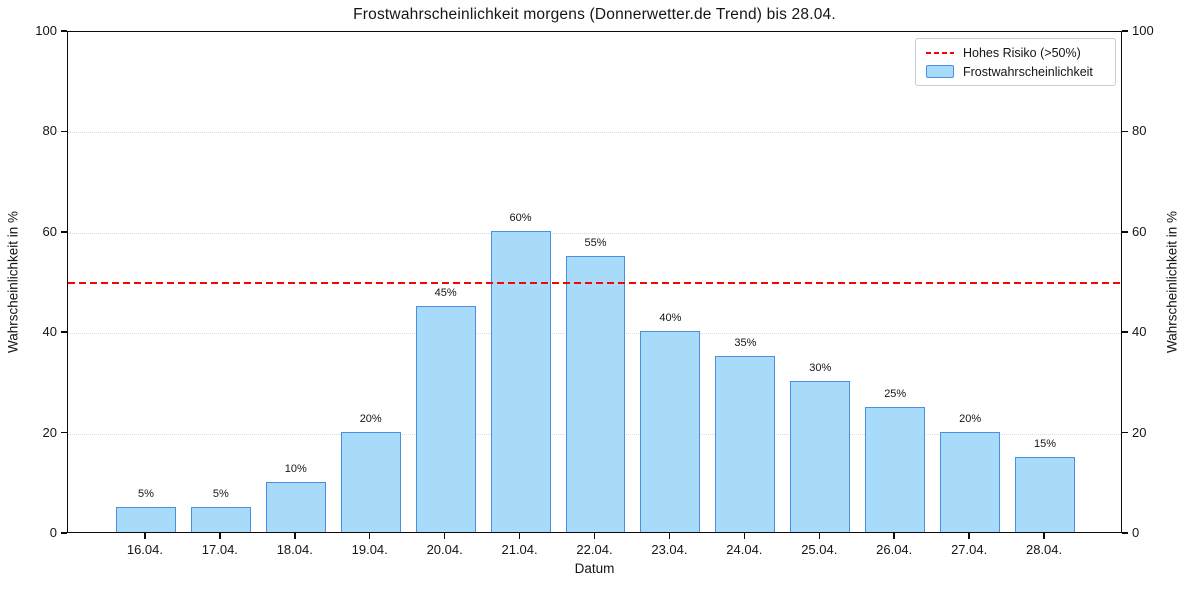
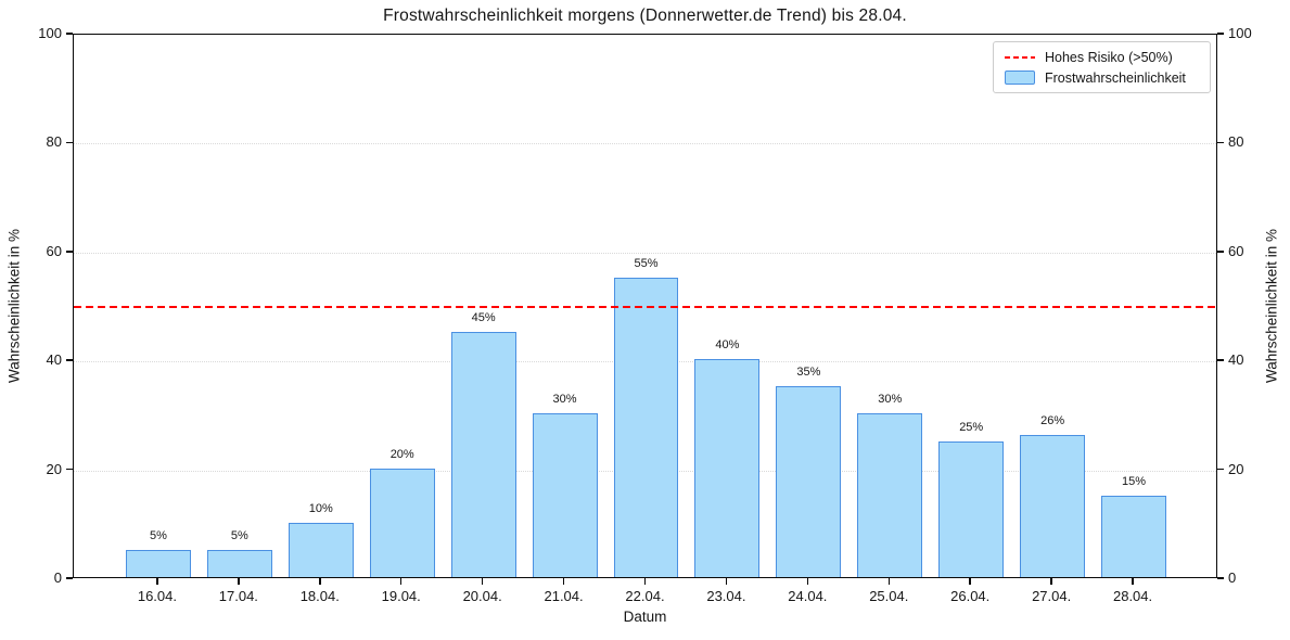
21.04.: 60% -> 30%
27.04.: 20% -> 26%
